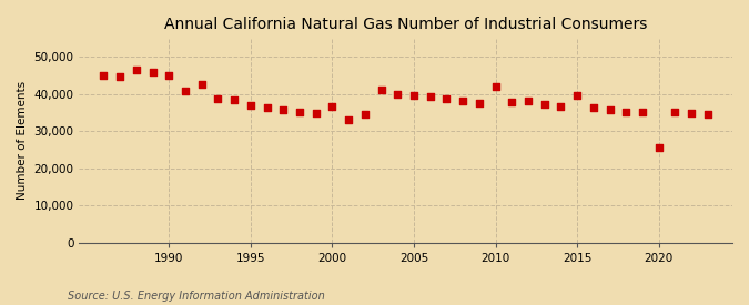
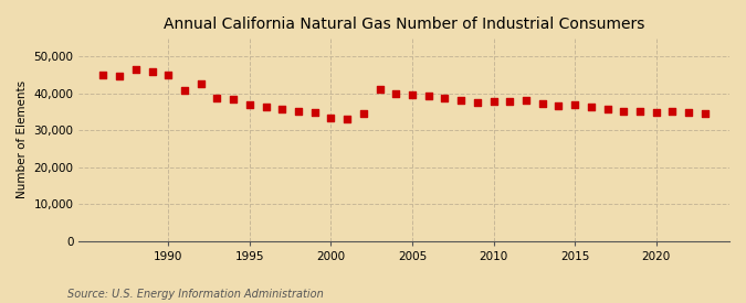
2000: 36,500 -> 33,300
2010: 42,000 -> 37,900
2015: 39,500 -> 36,900
2020: 25,500 -> 34,800
